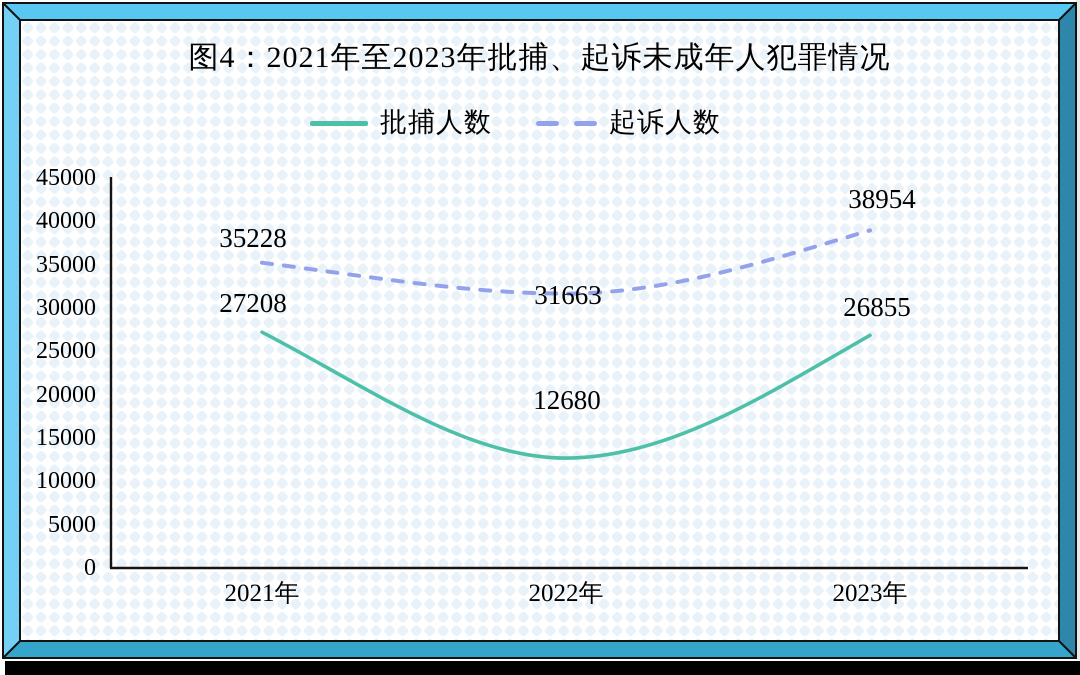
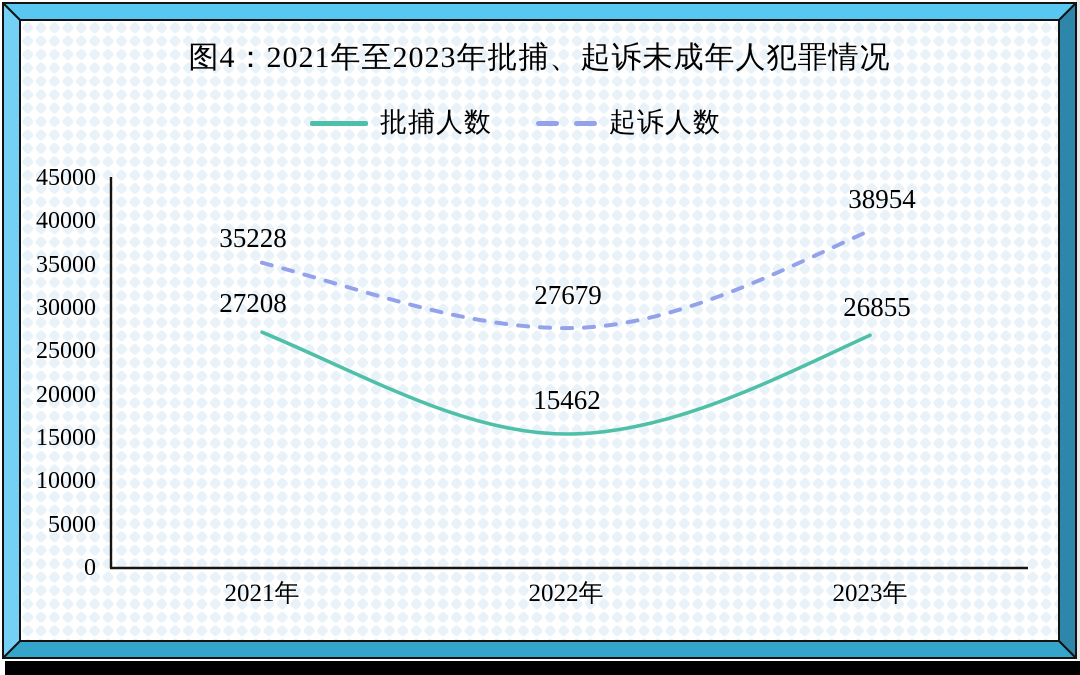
批捕人数/2022年: 12680 -> 15462
起诉人数/2022年: 31663 -> 27679
